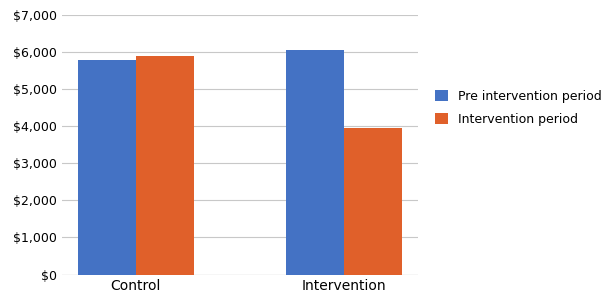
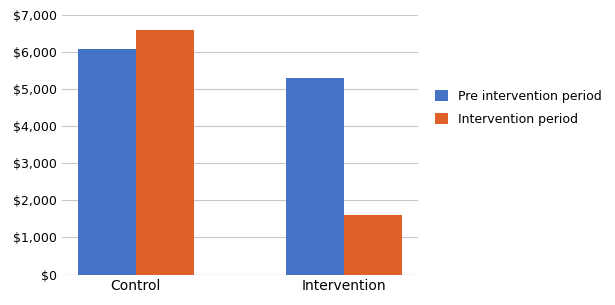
Pre intervention period/Control: $5,800 -> $6,100
Intervention period/Control: $5,900 -> $6,600
Pre intervention period/Intervention: $6,050 -> $5,300
Intervention period/Intervention: $3,950 -> $1,600
